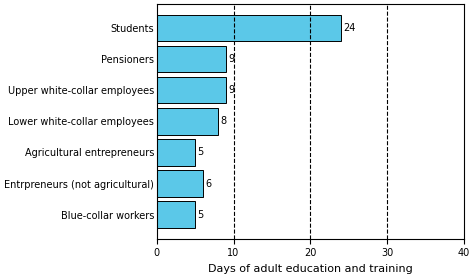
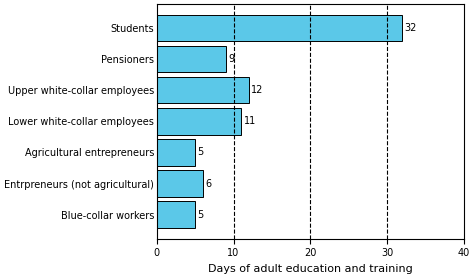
Students: 24 -> 32
Upper white-collar employees: 9 -> 12
Lower white-collar employees: 8 -> 11
